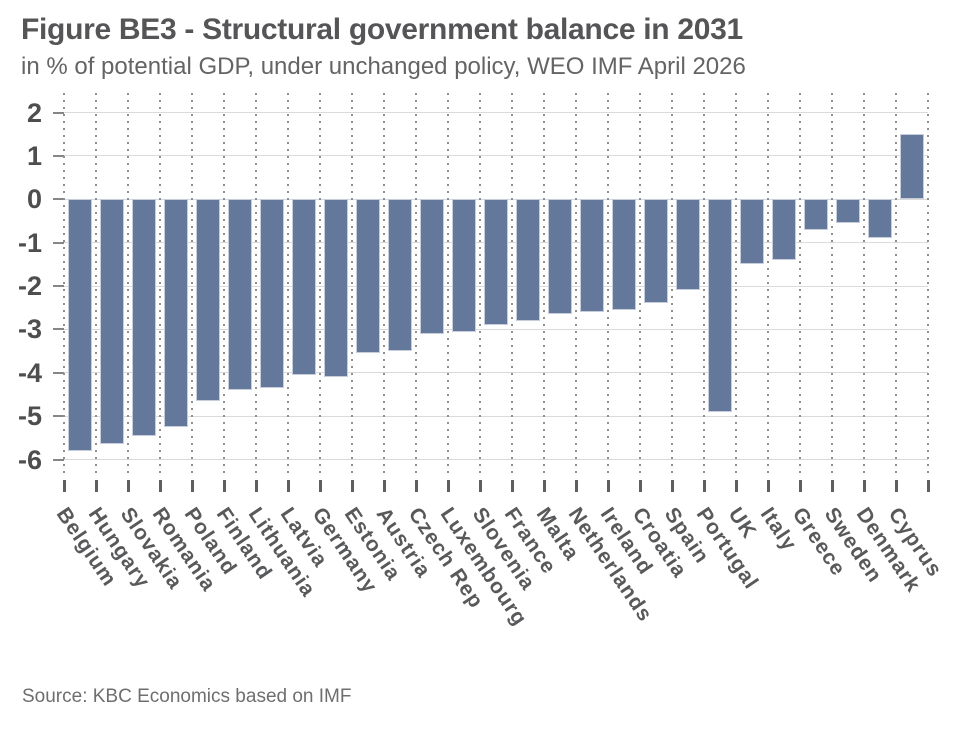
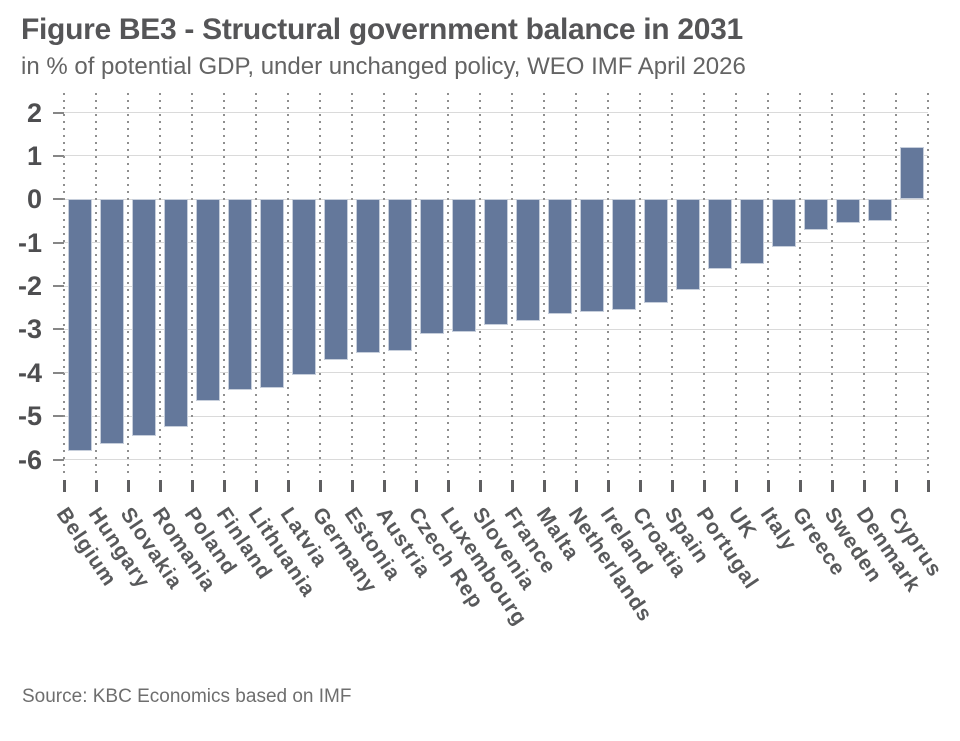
Germany: -4.1 -> -3.7
Portugal: -4.9 -> -1.6
Italy: -1.4 -> -1.1
Denmark: -0.9 -> -0.5
Cyprus: 1.5 -> 1.2
